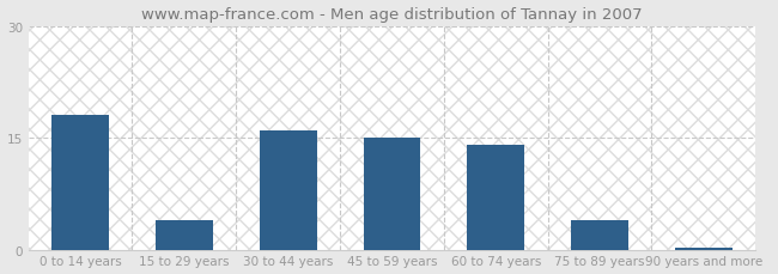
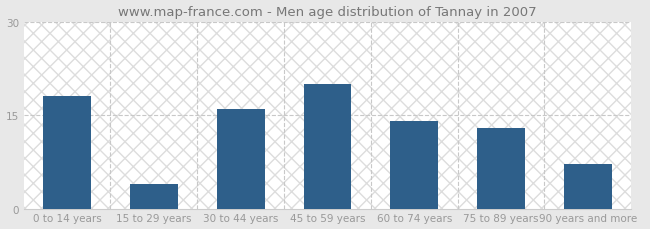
45 to 59 years: 15.0 -> 20.0
75 to 89 years: 4.0 -> 13.0
90 years and more: 0.3 -> 7.2
